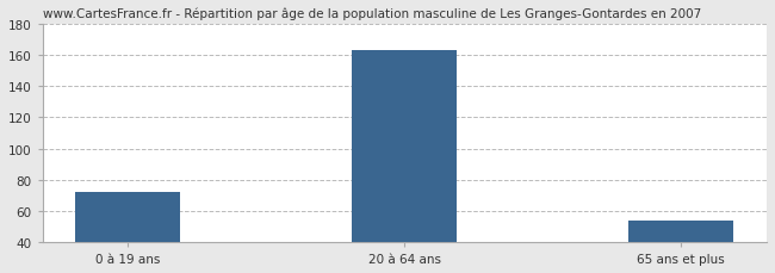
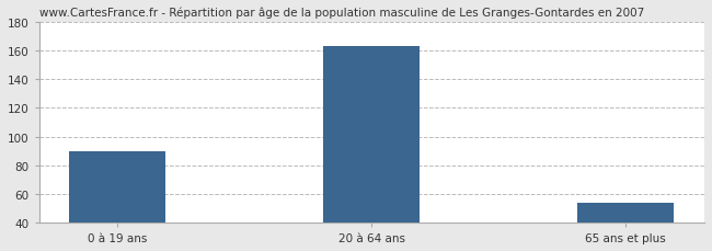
0 à 19 ans: 72 -> 90
